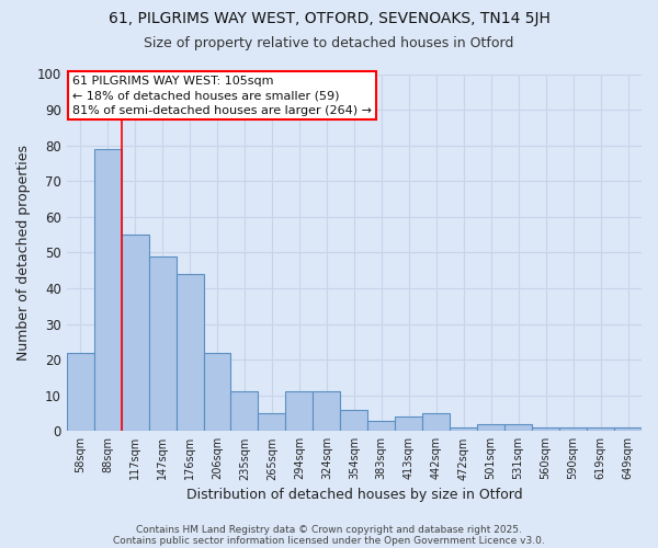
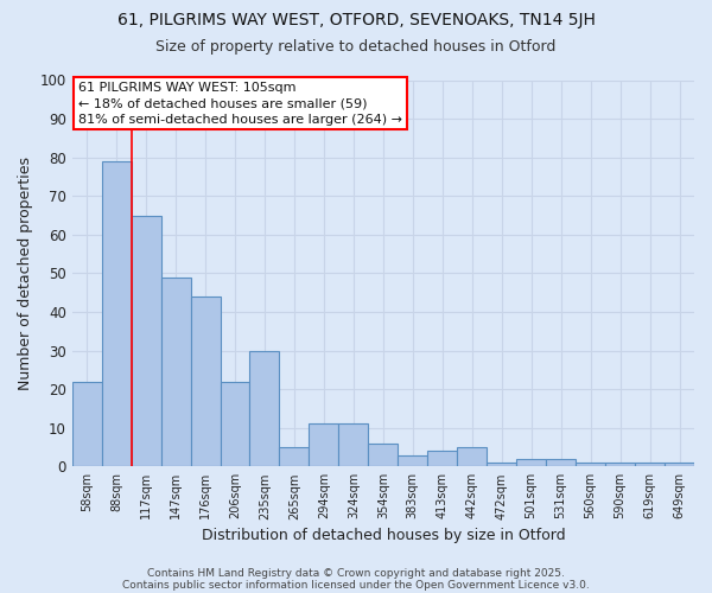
117sqm: 55 -> 65
235sqm: 11 -> 30
